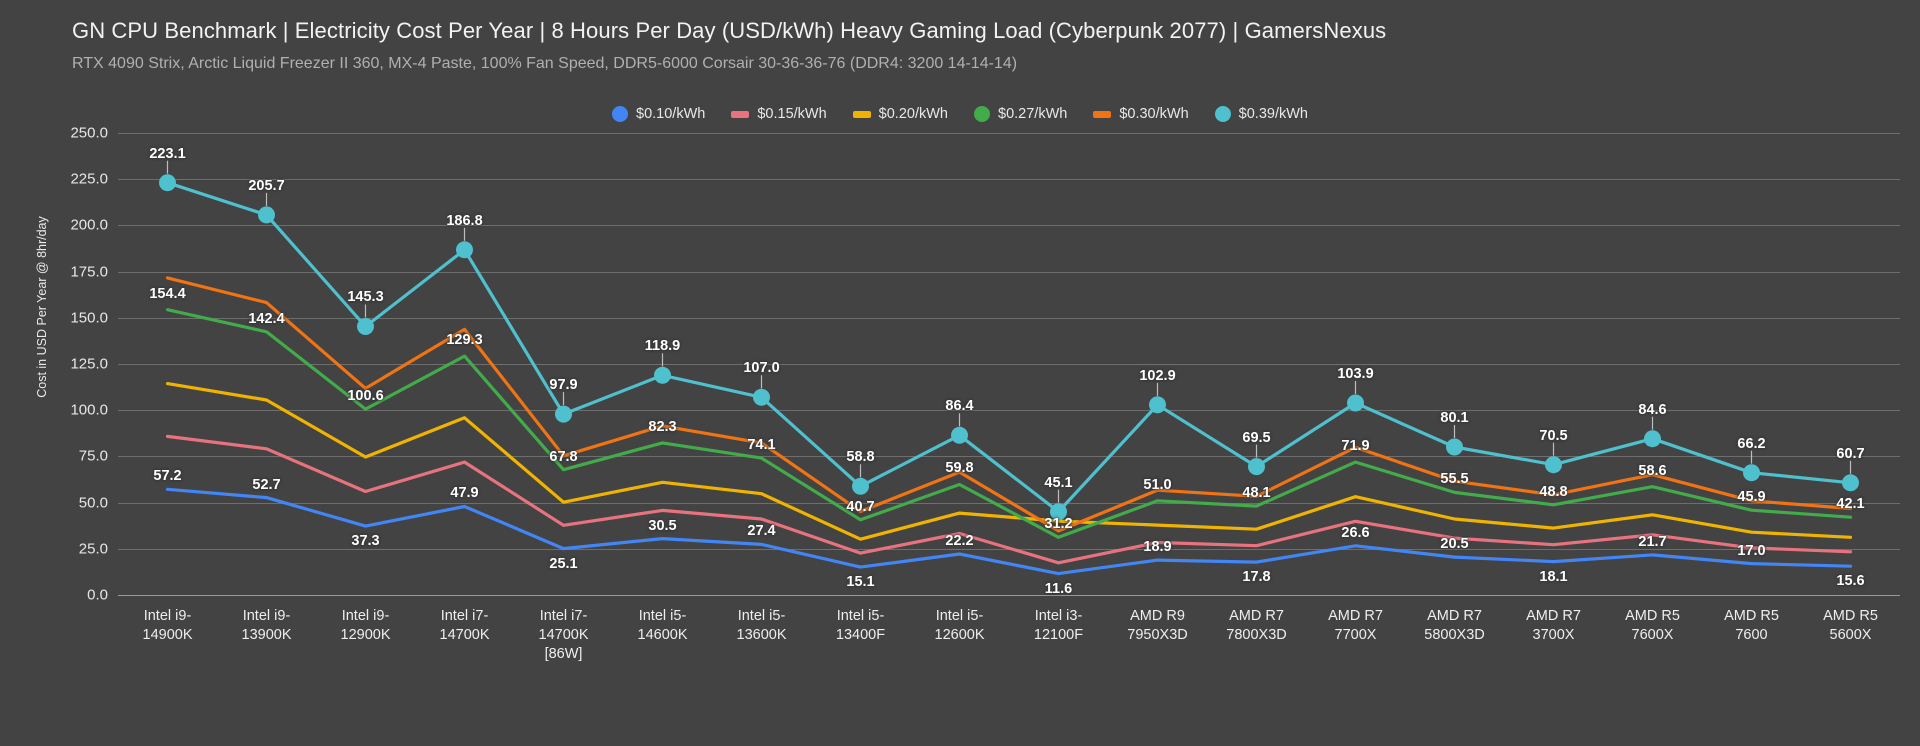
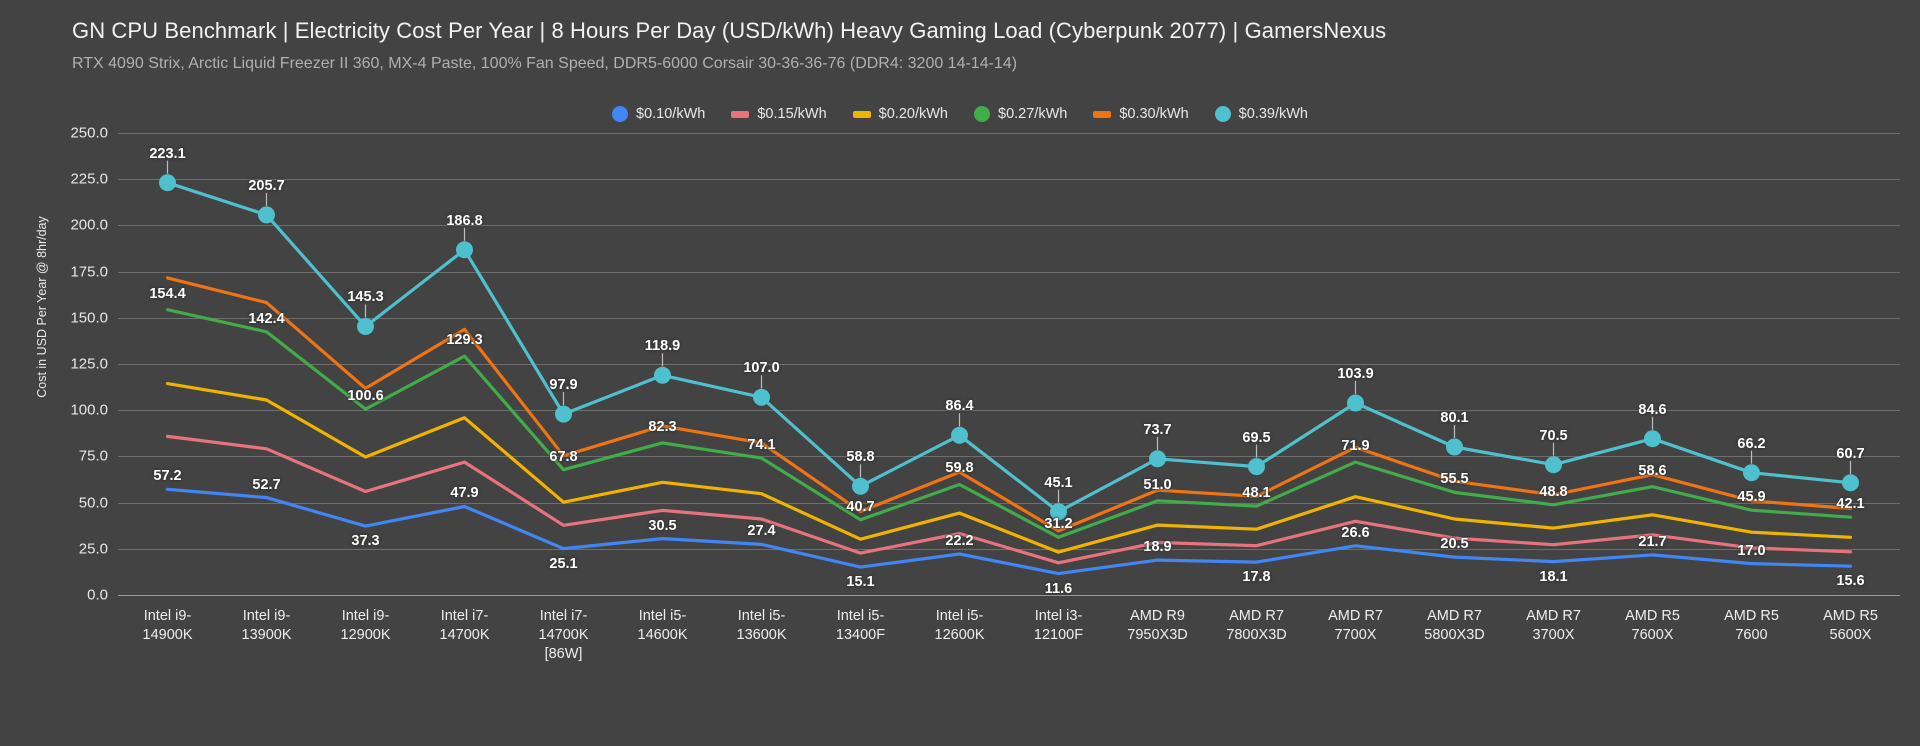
$0.20/kWh/Intel i3- 12100F: 40 -> 23
$0.39/kWh/AMD R9 7950X3D: 102.9 -> 73.7
